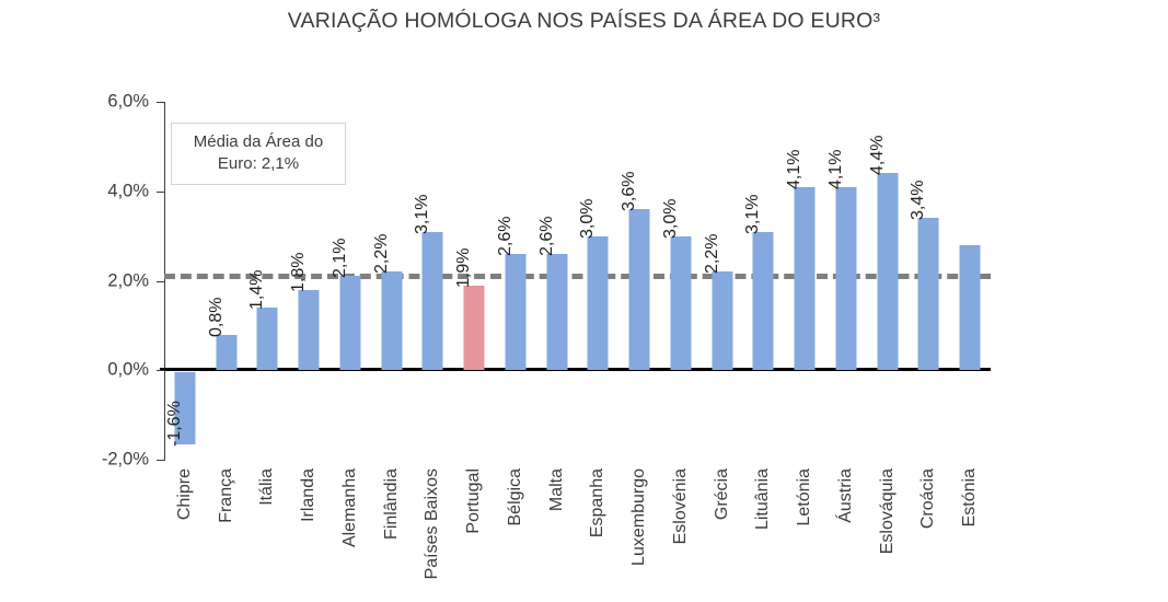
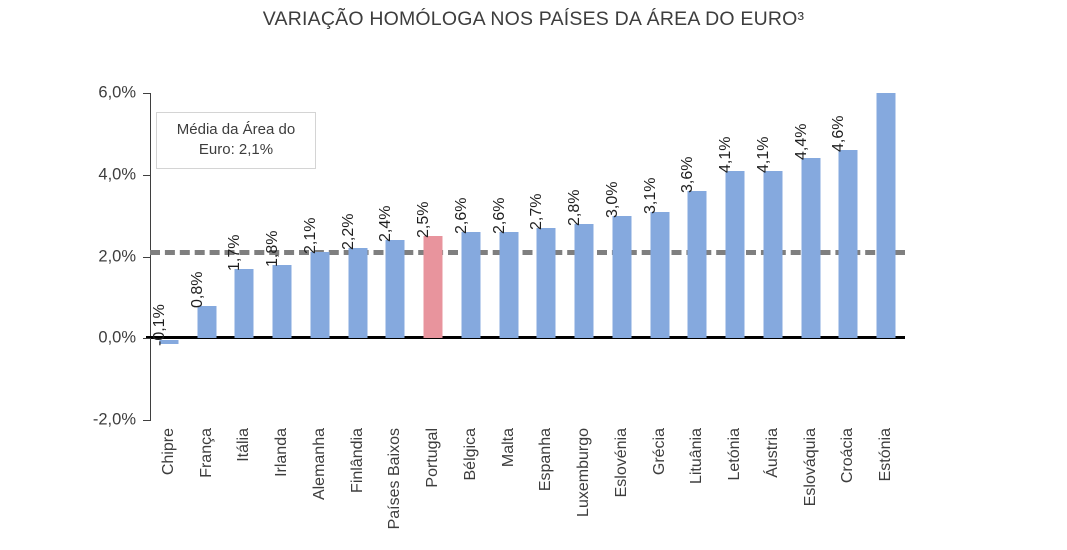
Chipre: -1,6% -> -0,1%
Itália: 1,4% -> 1,7%
Países Baixos: 3,1% -> 2,4%
Portugal: 1,9% -> 2,5%
Espanha: 3,0% -> 2,7%
Luxemburgo: 3,6% -> 2,8%
Grécia: 2,2% -> 3,1%
Lituânia: 3,1% -> 3,6%
Croácia: 3,4% -> 4,6%
Estónia: 2,8% -> 6,0%
